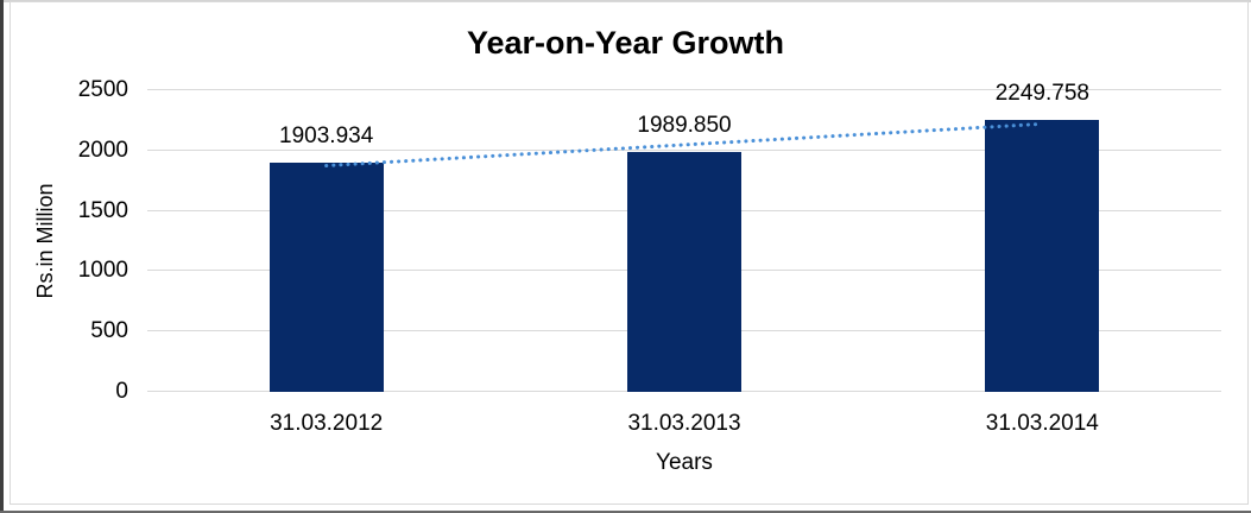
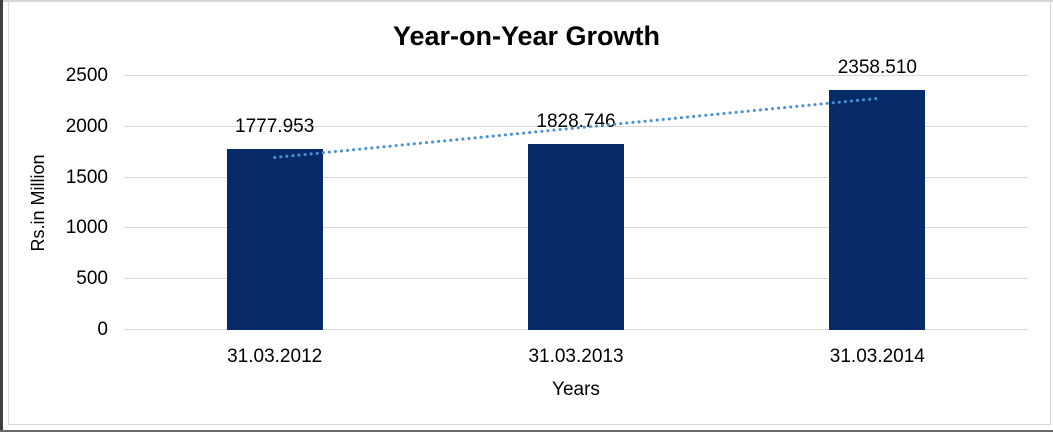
31.03.2012: 1903.934 -> 1777.953
31.03.2013: 1989.850 -> 1828.746
31.03.2014: 2249.758 -> 2358.510
